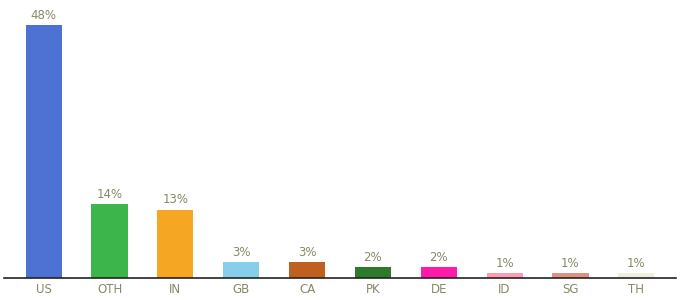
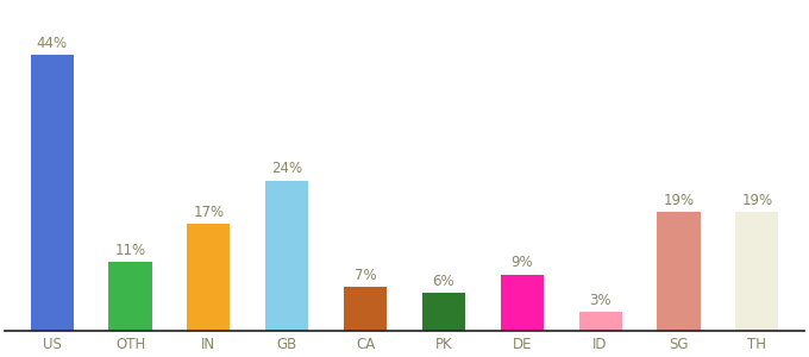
US: 48% -> 44%
OTH: 14% -> 11%
IN: 13% -> 17%
GB: 3% -> 24%
CA: 3% -> 7%
PK: 2% -> 6%
DE: 2% -> 9%
ID: 1% -> 3%
SG: 1% -> 19%
TH: 1% -> 19%
